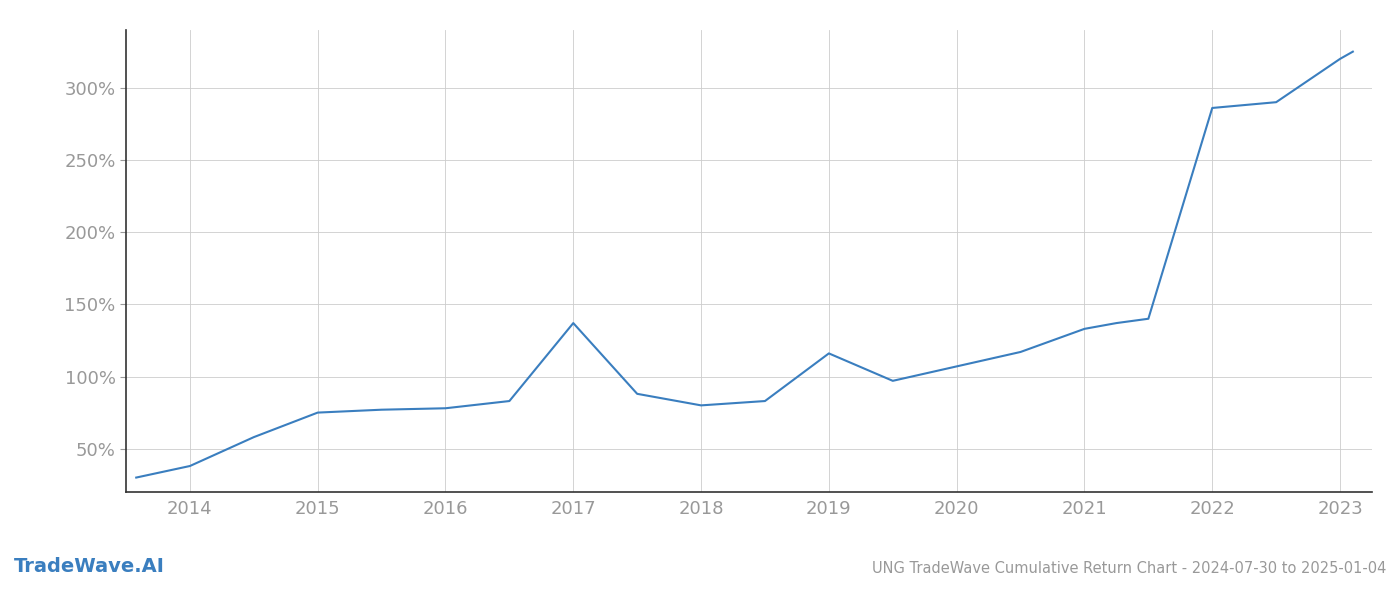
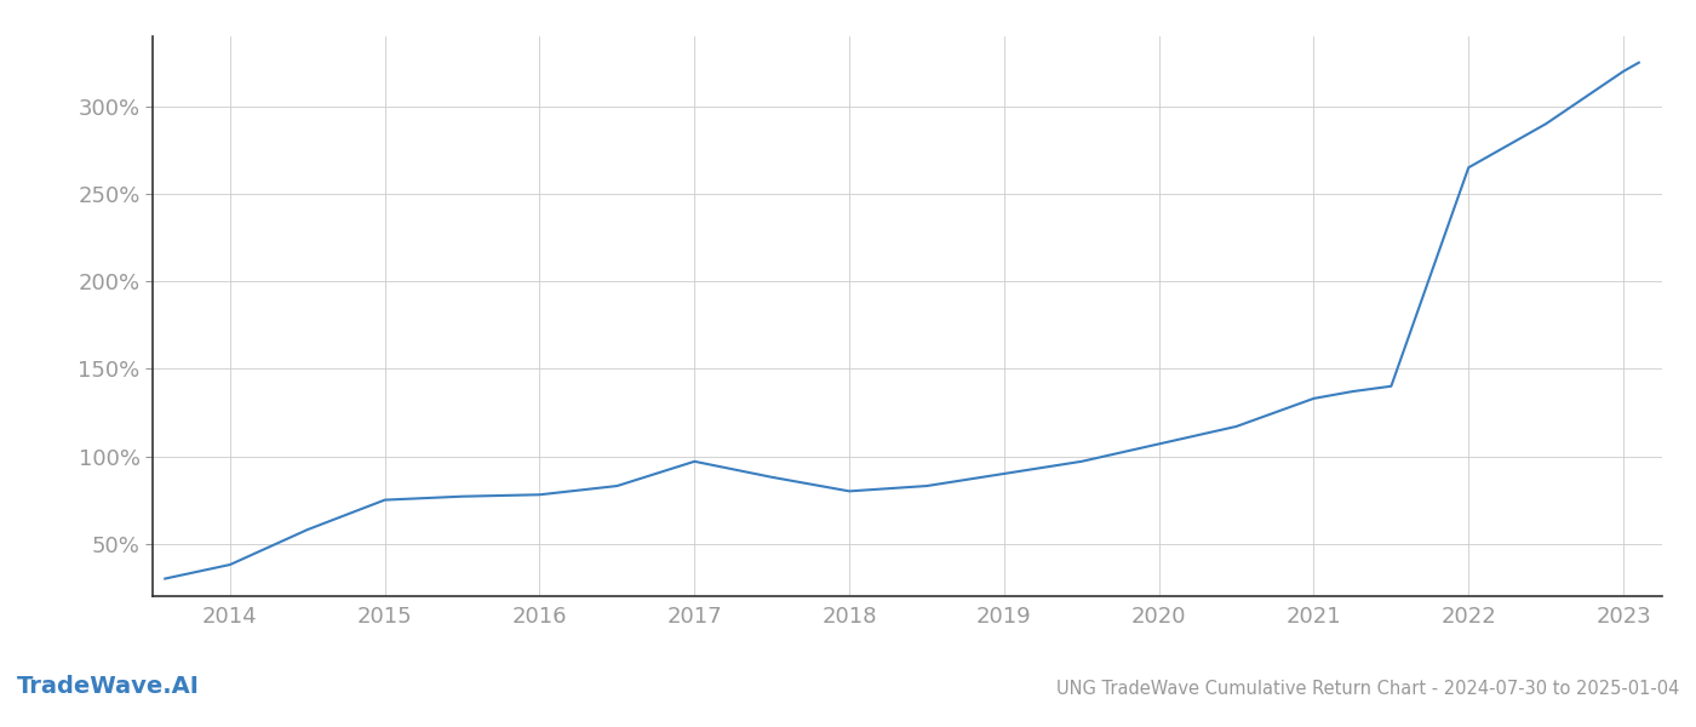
2017: 137% -> 97%
2019: 116% -> 90%
2022: 286% -> 265%
